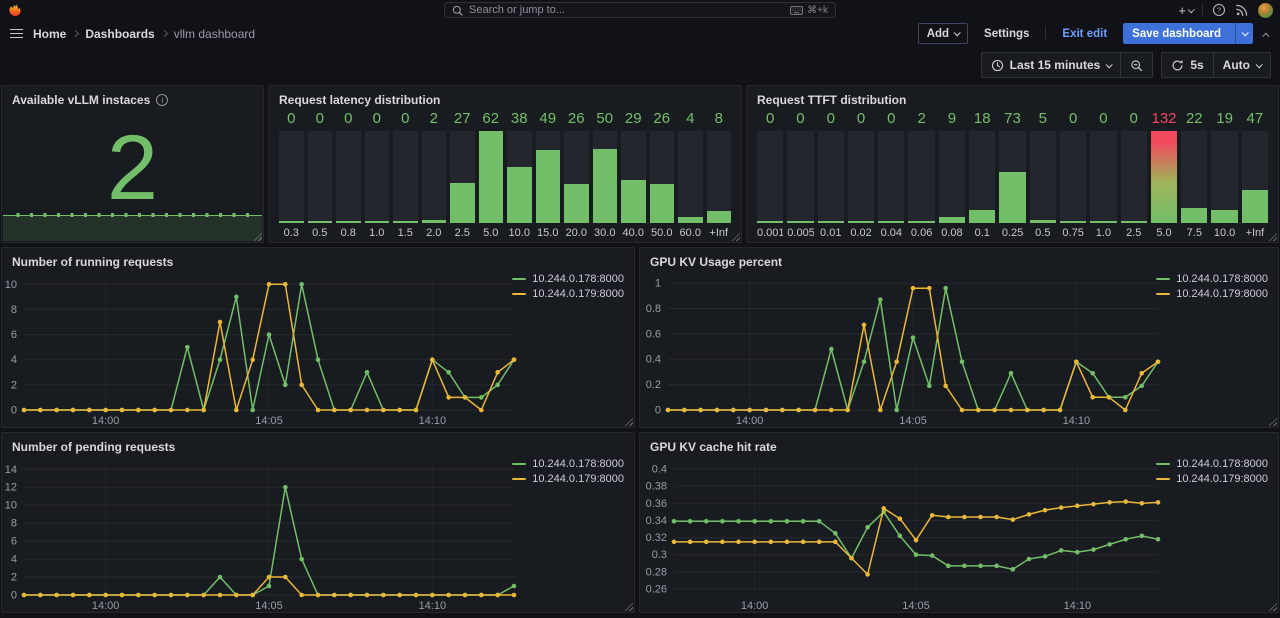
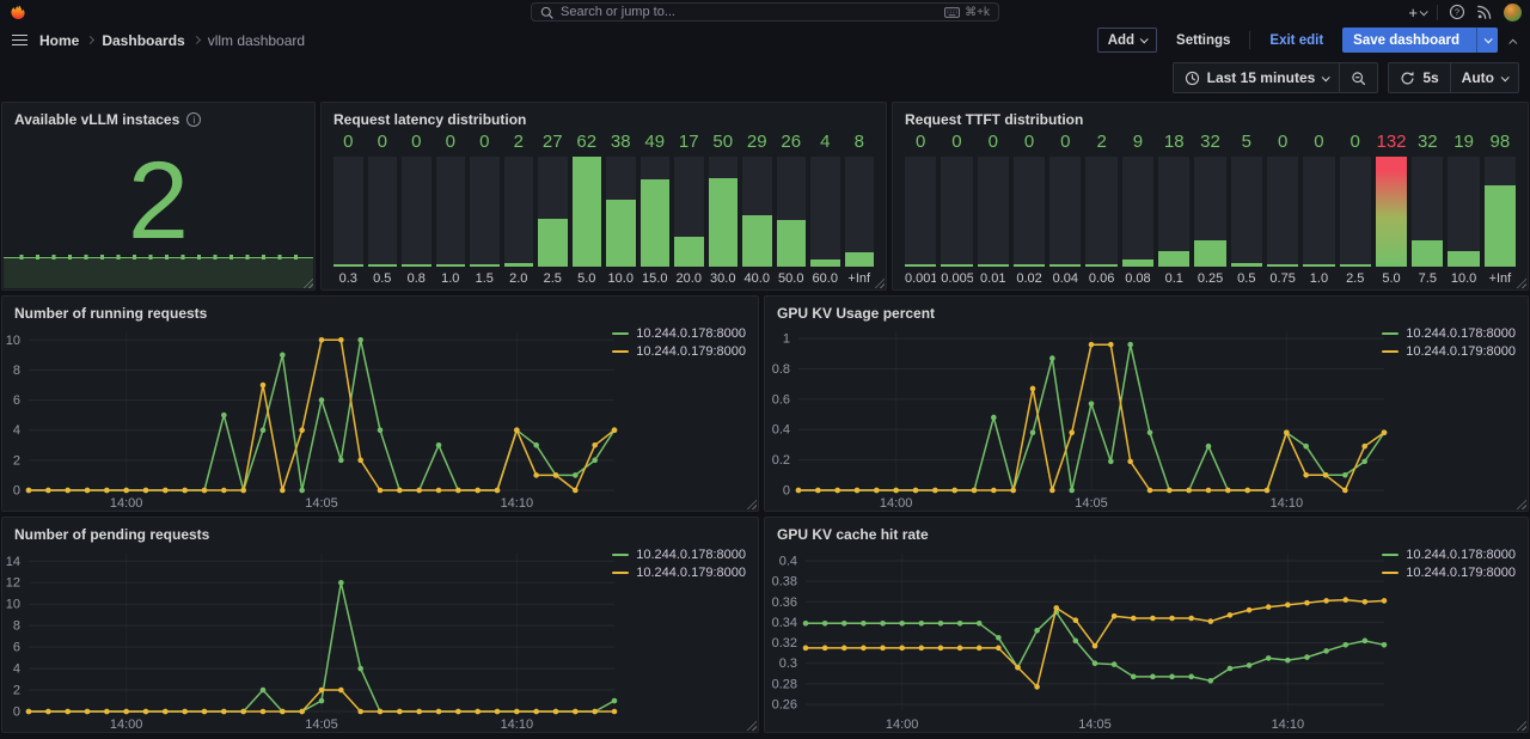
Request latency distribution/20.0: 26 -> 17
Request TTFT distribution/0.25: 73 -> 32
Request TTFT distribution/7.5: 22 -> 32
Request TTFT distribution/+Inf: 47 -> 98
